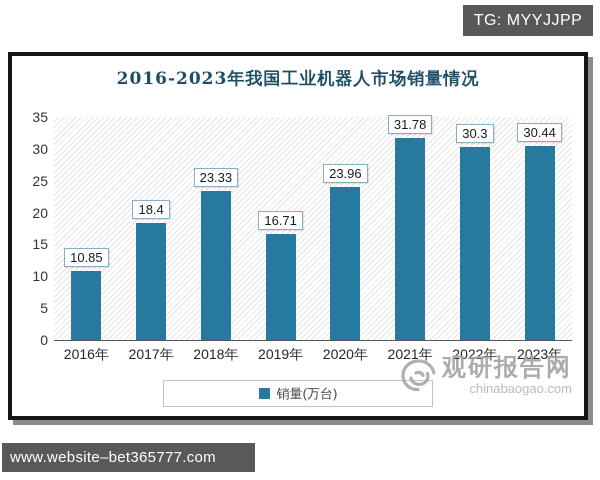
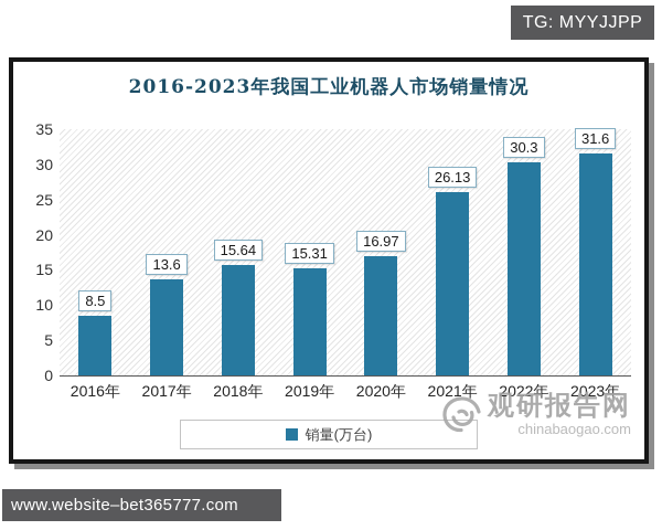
2016年: 10.85 -> 8.5
2017年: 18.4 -> 13.6
2018年: 23.33 -> 15.64
2019年: 16.71 -> 15.31
2020年: 23.96 -> 16.97
2021年: 31.78 -> 26.13
2023年: 30.44 -> 31.6
